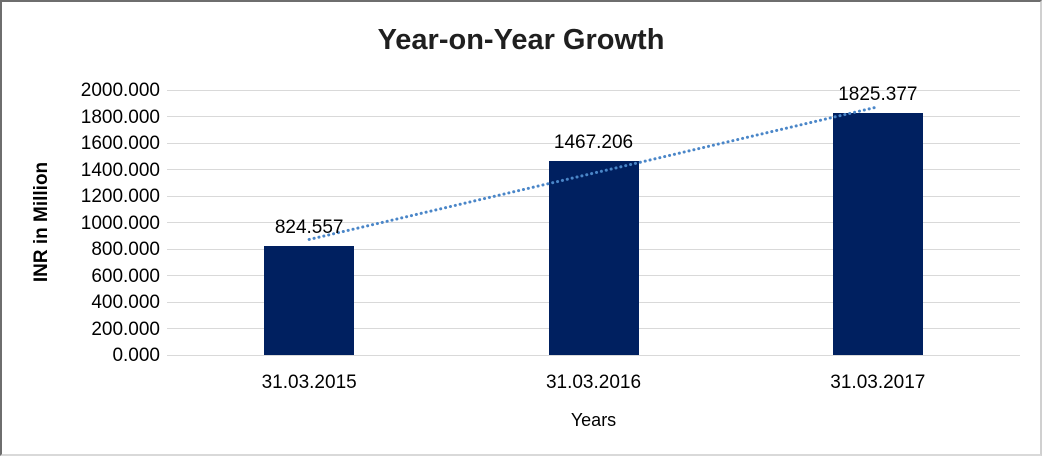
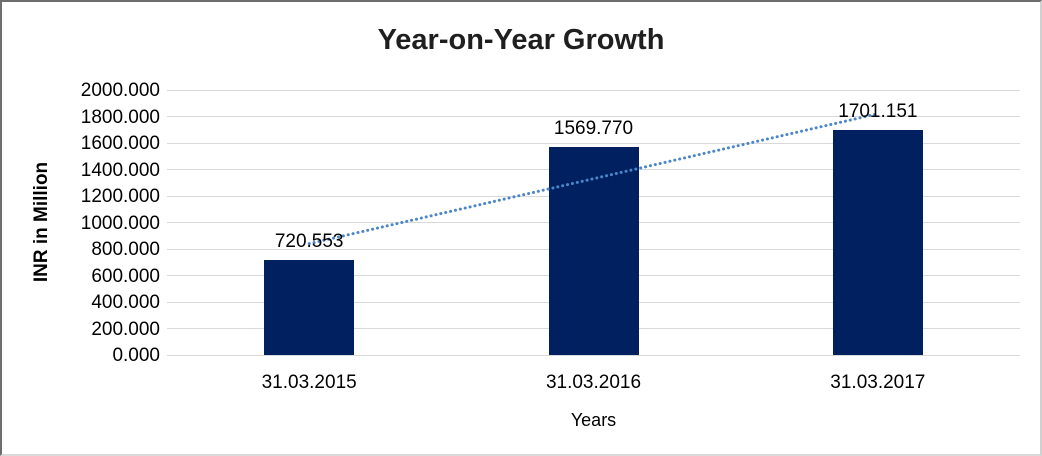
31.03.2015: 824.557 -> 720.553
31.03.2016: 1467.206 -> 1569.770
31.03.2017: 1825.377 -> 1701.151
